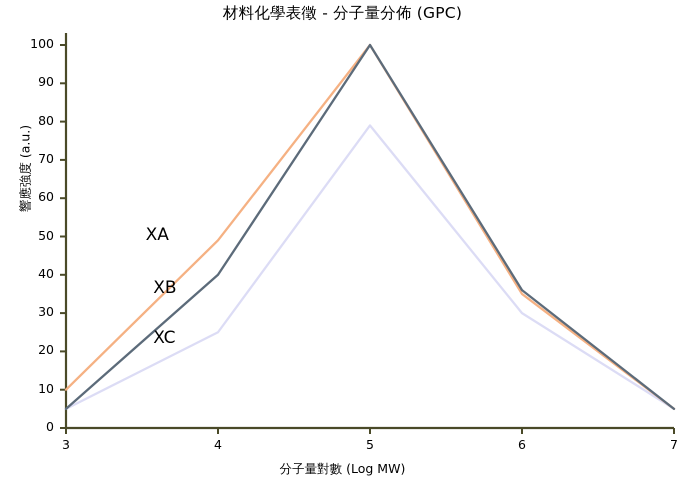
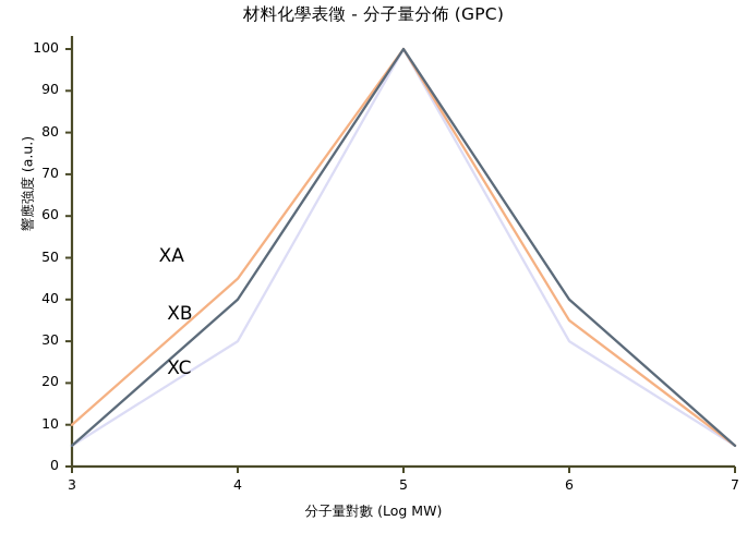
XA/4: 49 -> 45
XC/4: 25 -> 30
XC/5: 79 -> 100
XB/6: 36 -> 40
